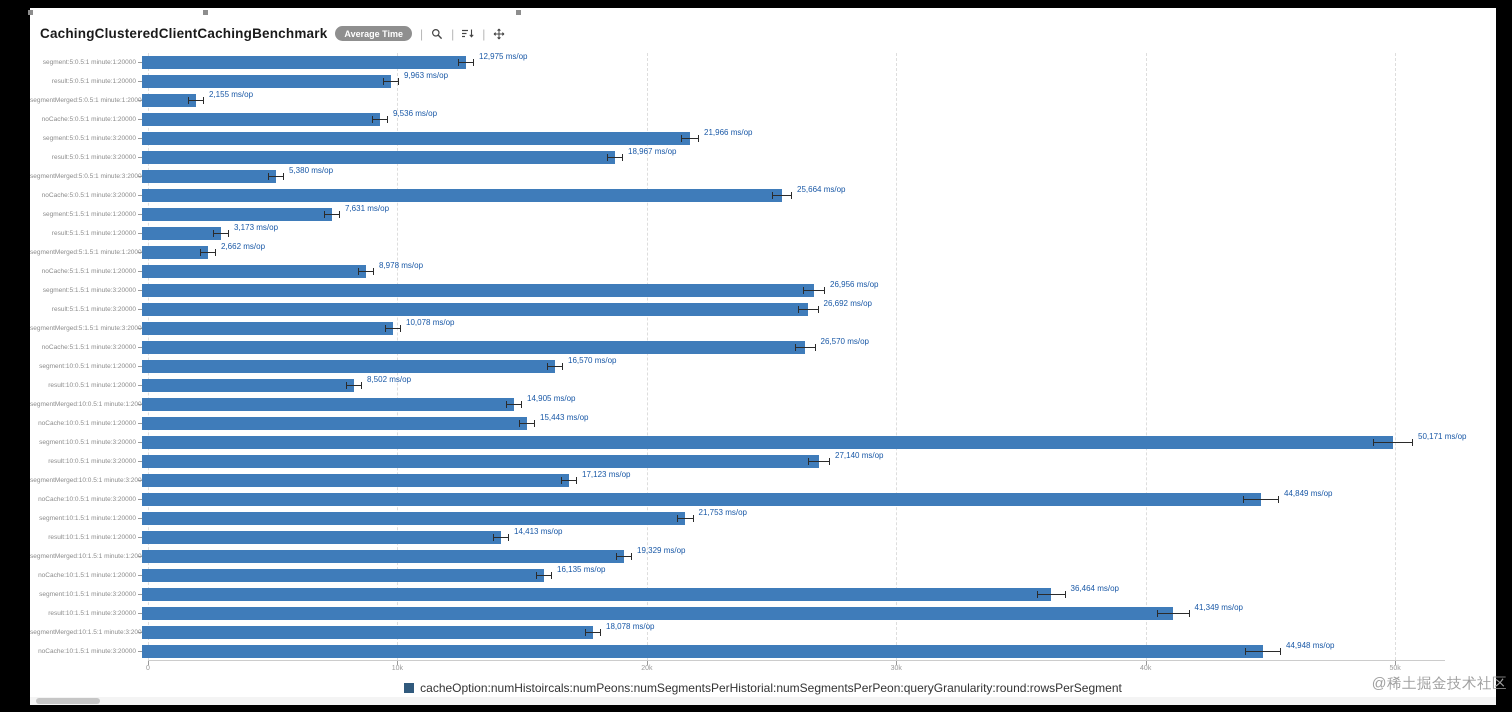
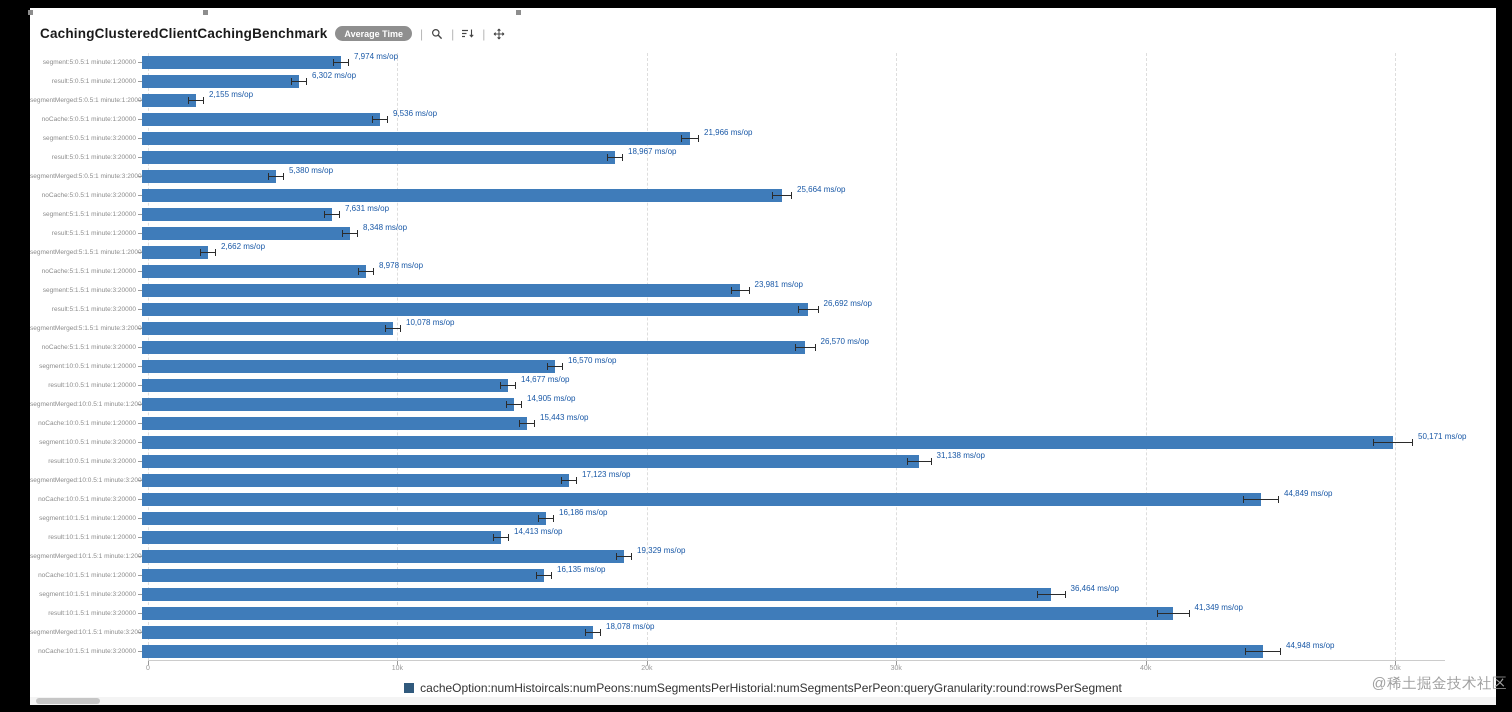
segment:5:0.5:1 minute:1:20000: 12,975 -> 7,974
result:5:0.5:1 minute:1:20000: 9,963 -> 6,302
result:5:1.5:1 minute:1:20000: 3,173 -> 8,348
segment:5:1.5:1 minute:3:20000: 26,956 -> 23,981
result:10:0.5:1 minute:1:20000: 8,502 -> 14,677
result:10:0.5:1 minute:3:20000: 27,140 -> 31,138
segment:10:1.5:1 minute:1:20000: 21,753 -> 16,186
